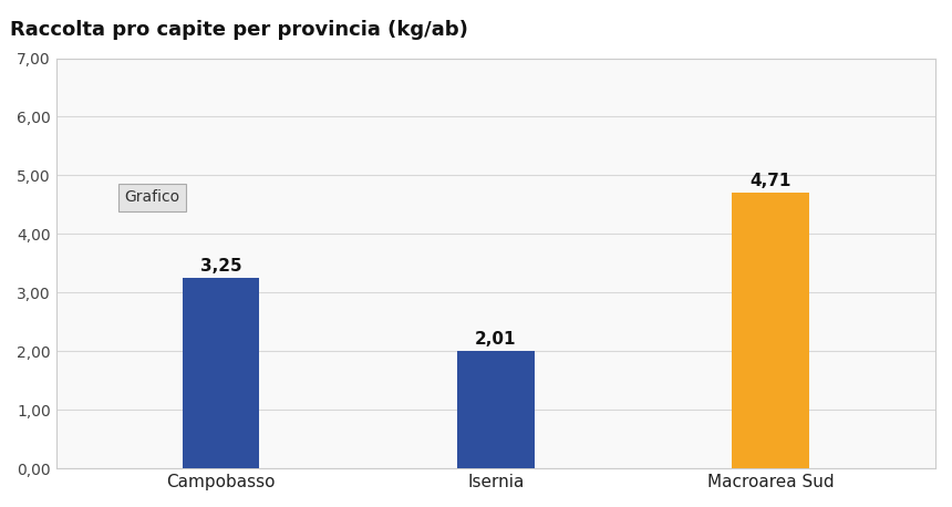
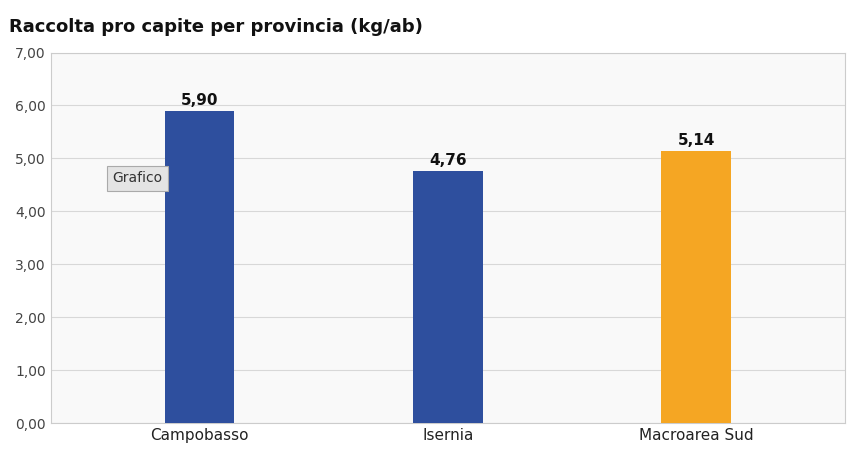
Campobasso: 3,25 -> 5,90
Isernia: 2,01 -> 4,76
Macroarea Sud: 4,71 -> 5,14
